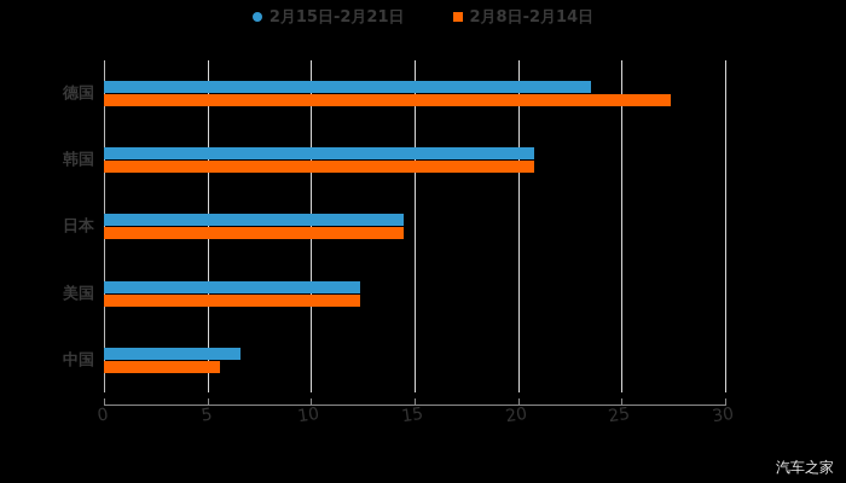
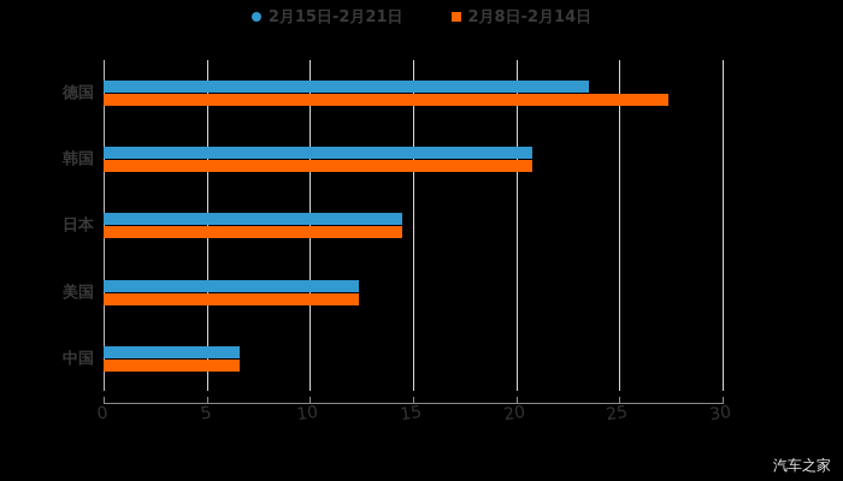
2月8日-2月14日/中国: 5.6 -> 6.6
